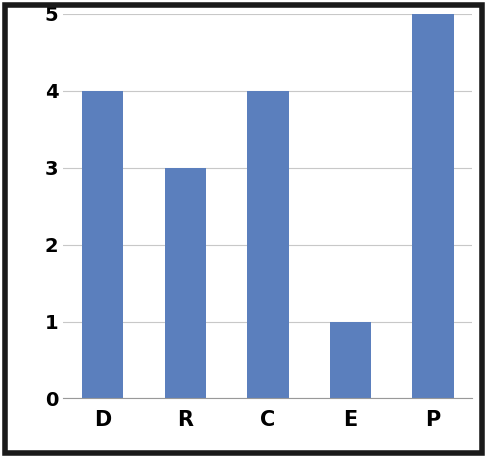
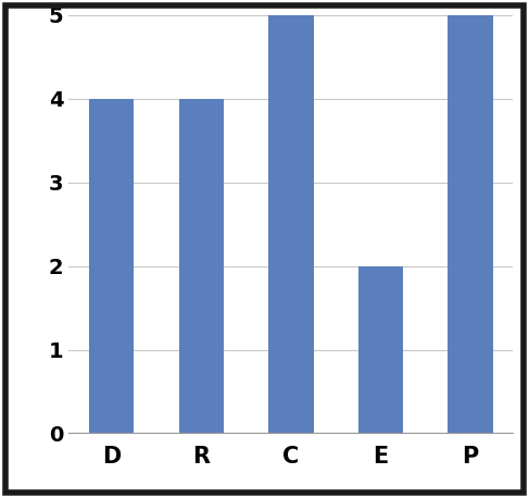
R: 3 -> 4
C: 4 -> 5
E: 1 -> 2
